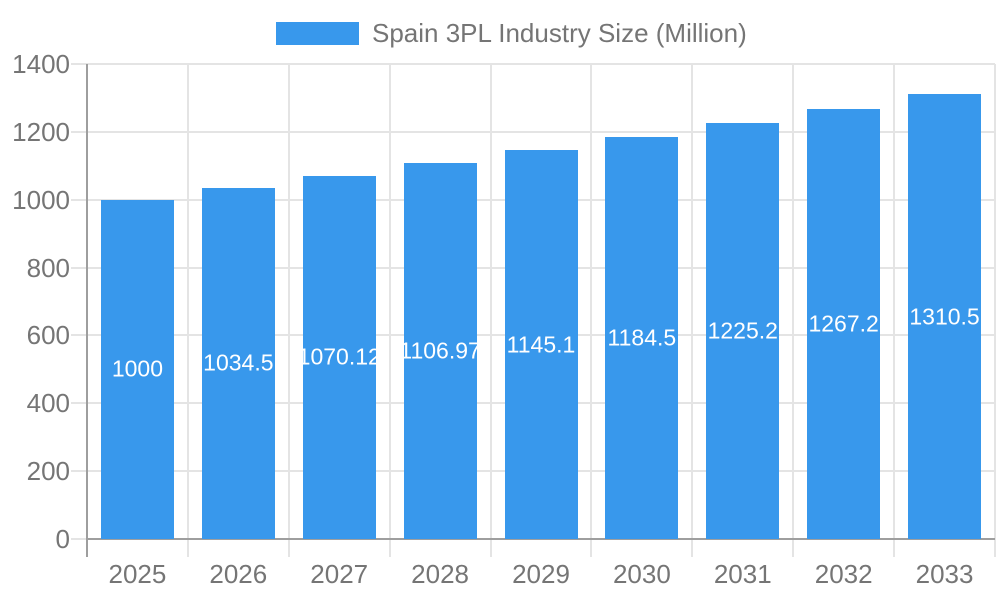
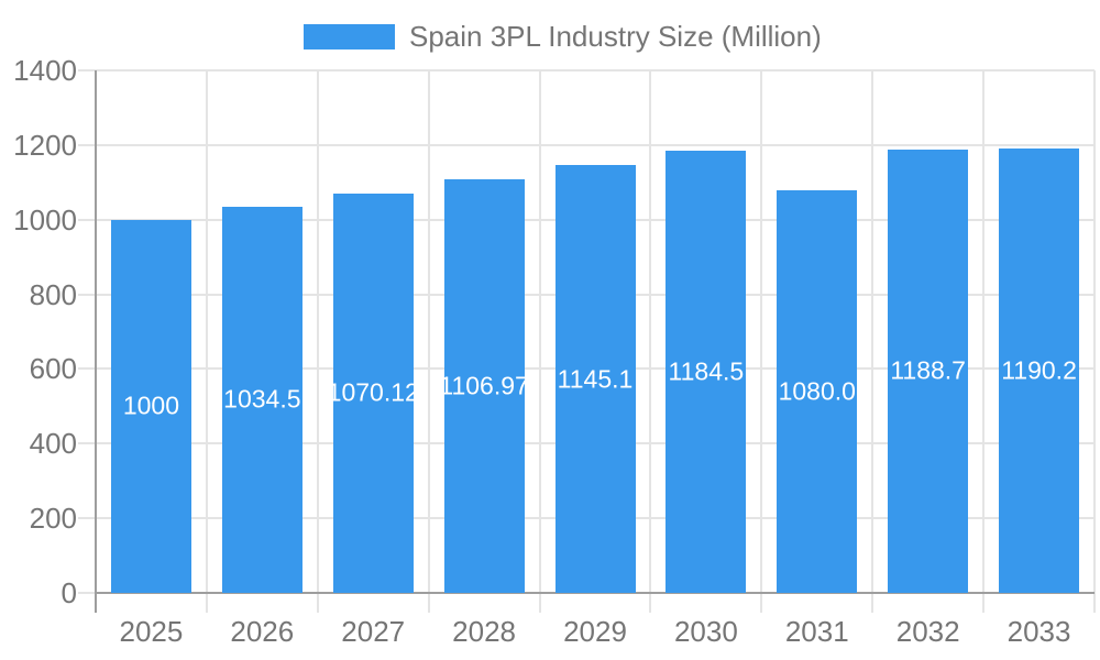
2031: 1225.2 -> 1080.0
2032: 1267.2 -> 1188.7
2033: 1310.5 -> 1190.2
